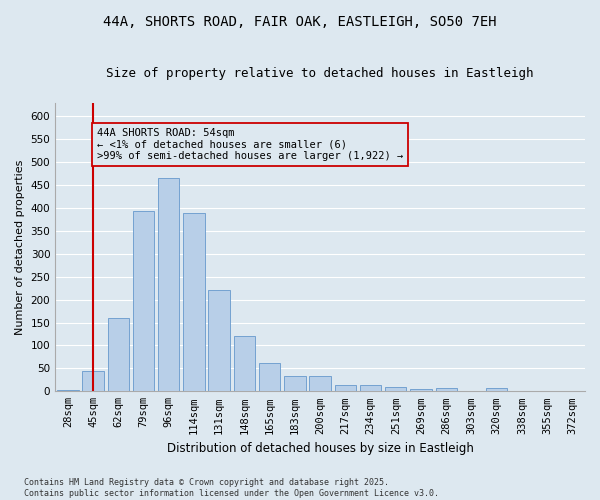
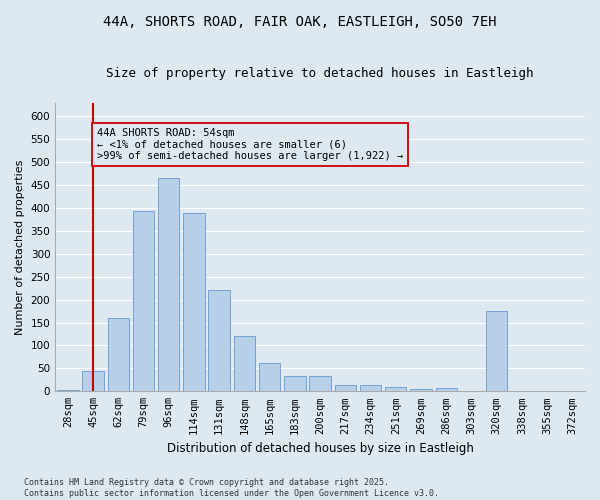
320sqm: 8 -> 175
